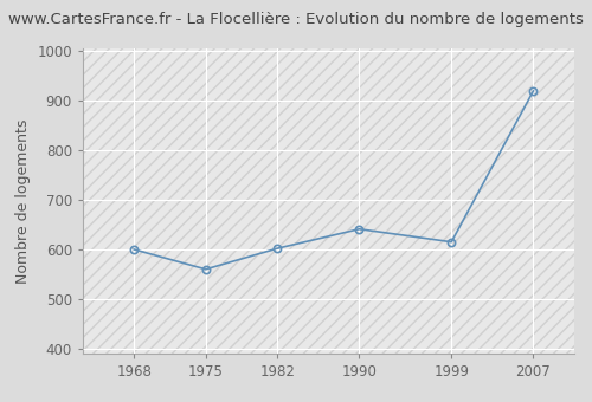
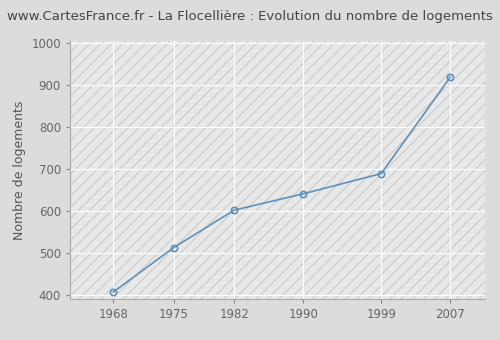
1968: 600 -> 407
1975: 560 -> 513
1999: 615 -> 689
